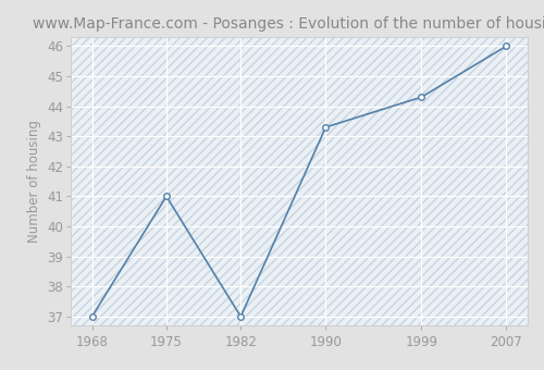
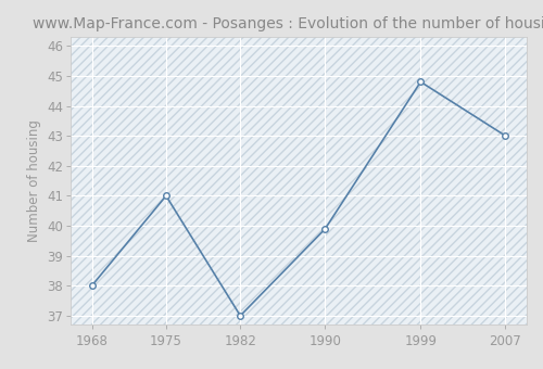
1968: 37.0 -> 38.0
1990: 43.3 -> 39.9
1999: 44.3 -> 44.8
2007: 46.0 -> 43.0
